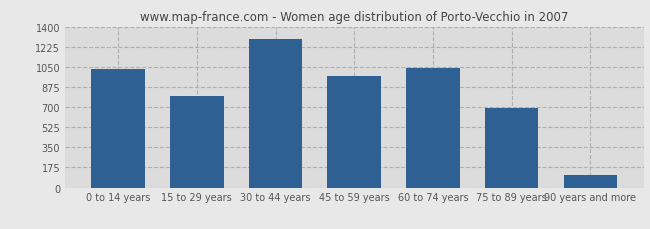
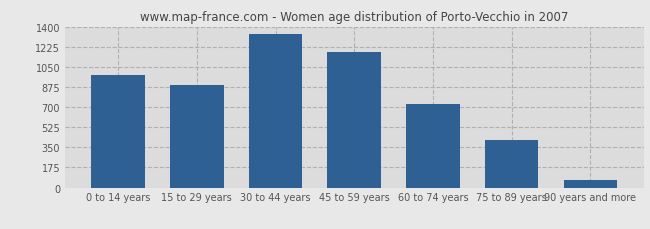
0 to 14 years: 1030 -> 980
15 to 29 years: 800 -> 890
30 to 44 years: 1290 -> 1340
45 to 59 years: 970 -> 1180
60 to 74 years: 1040 -> 730
75 to 89 years: 690 -> 420
90 years and more: 110 -> 60
